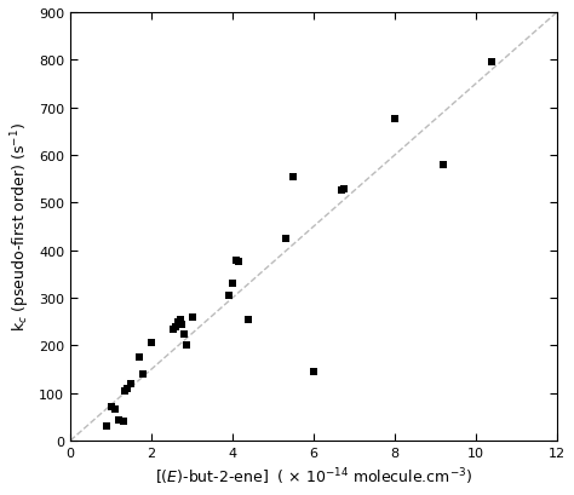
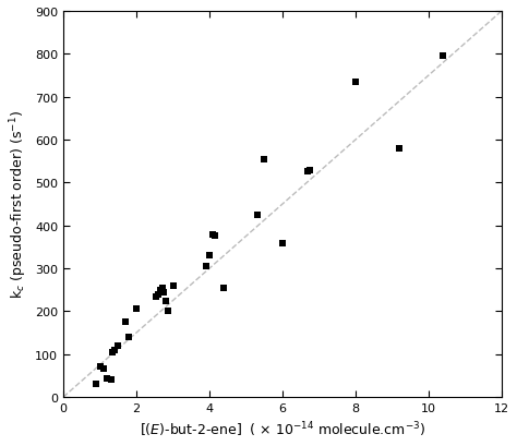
6: 145 -> 358
8: 675 -> 735
